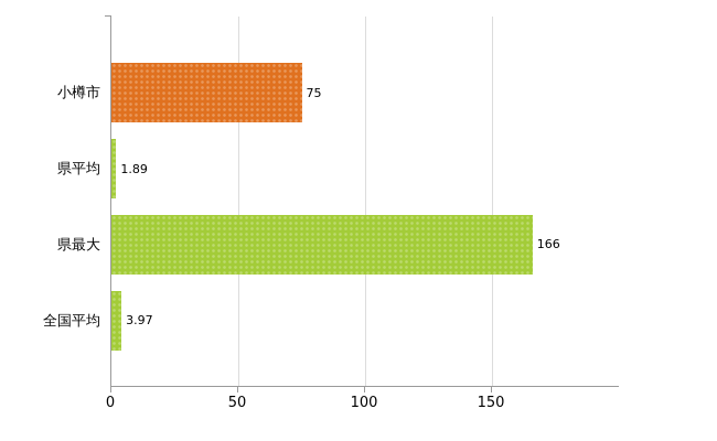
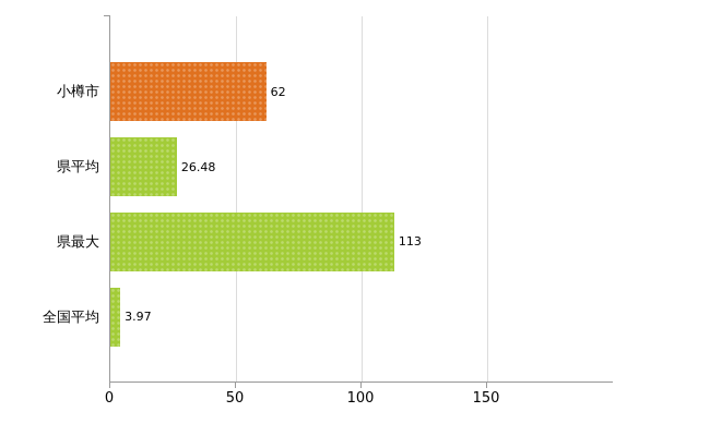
小樽市: 75 -> 62
県平均: 1.89 -> 26.48
県最大: 166 -> 113
